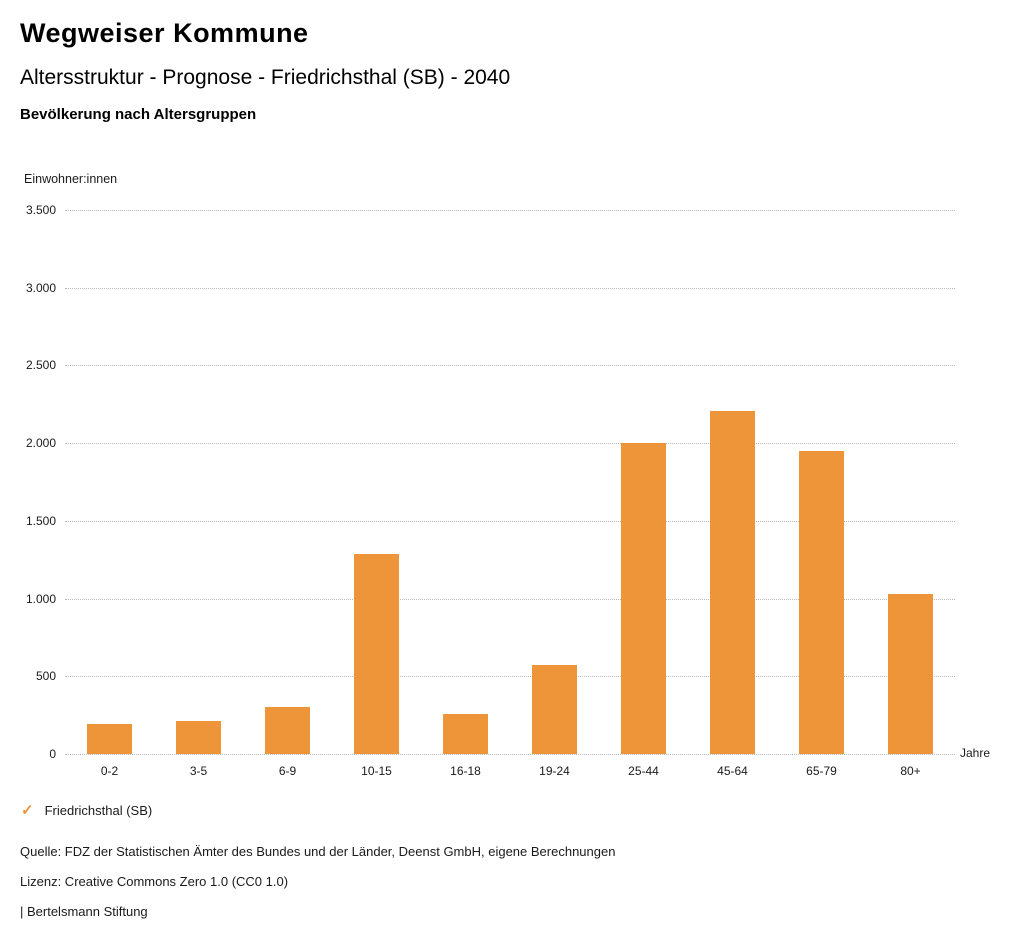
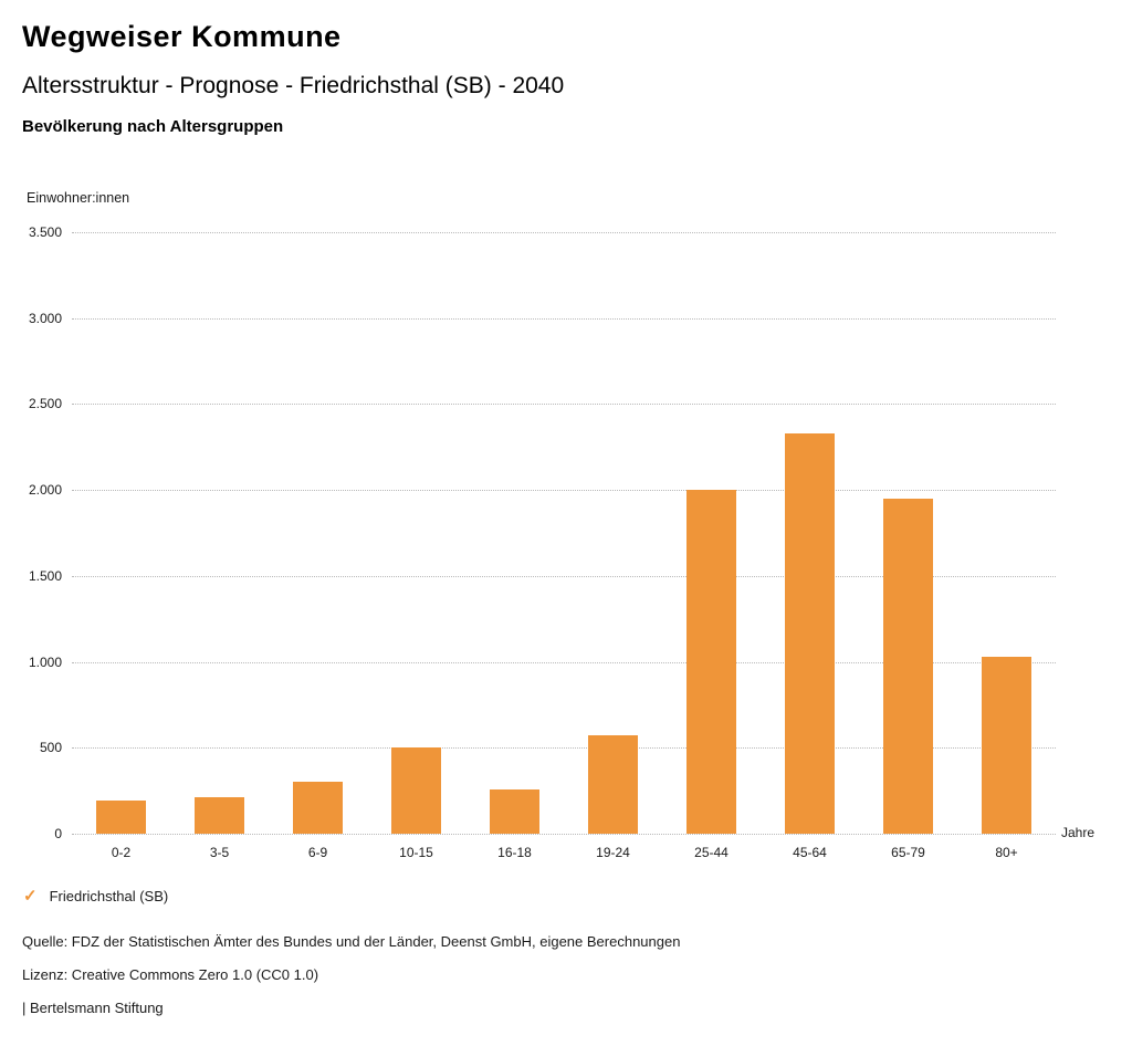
10-15: 1290 -> 500
45-64: 2210 -> 2330
